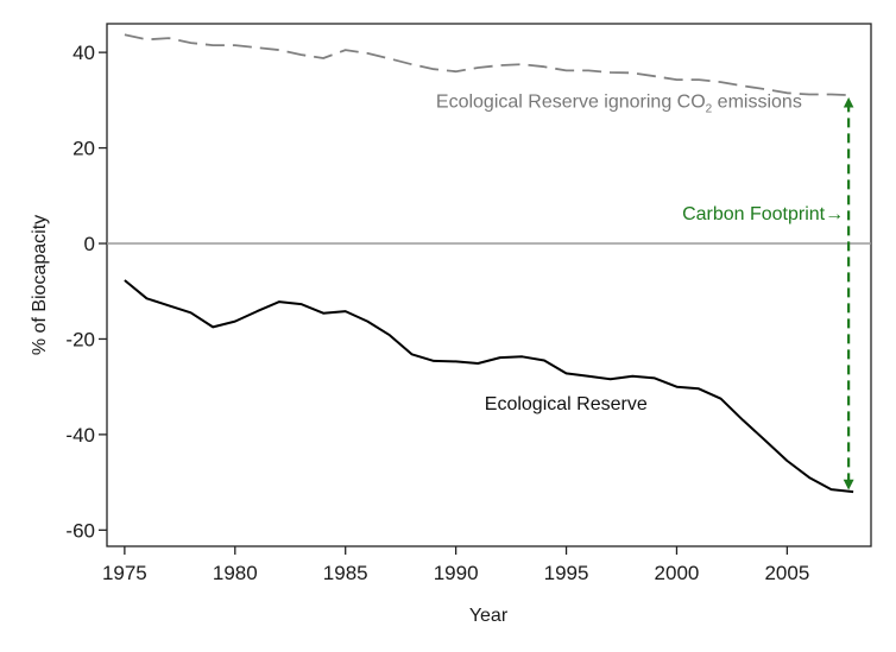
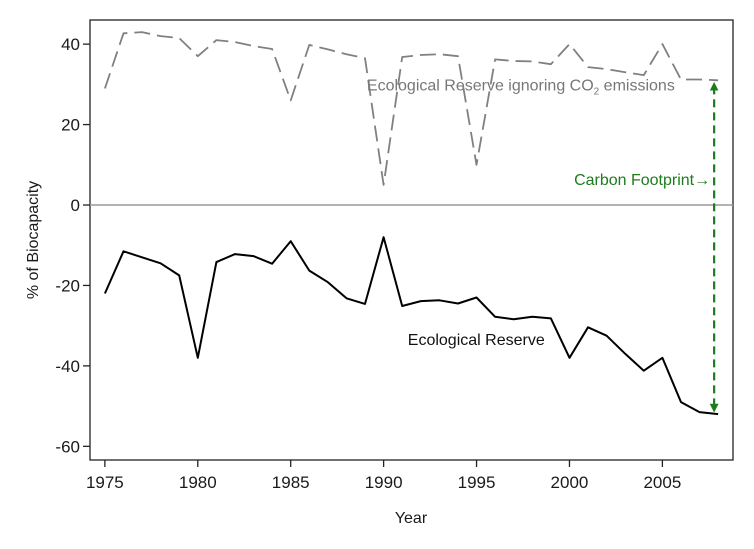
Ecological Reserve ignoring CO2 emissions/1975: 44 -> 29
Ecological Reserve/1975: -8 -> -22
Ecological Reserve ignoring CO2 emissions/1980: 42 -> 37
Ecological Reserve/1980: -16 -> -38
Ecological Reserve ignoring CO2 emissions/1985: 40 -> 26
Ecological Reserve/1985: -14 -> -9
Ecological Reserve ignoring CO2 emissions/1990: 36 -> 5
Ecological Reserve/1990: -25 -> -8
Ecological Reserve ignoring CO2 emissions/1995: 36 -> 10
Ecological Reserve/1995: -27 -> -23
Ecological Reserve ignoring CO2 emissions/2000: 34 -> 40
Ecological Reserve/2000: -30 -> -38
Ecological Reserve ignoring CO2 emissions/2005: 32 -> 40
Ecological Reserve/2005: -46 -> -38
